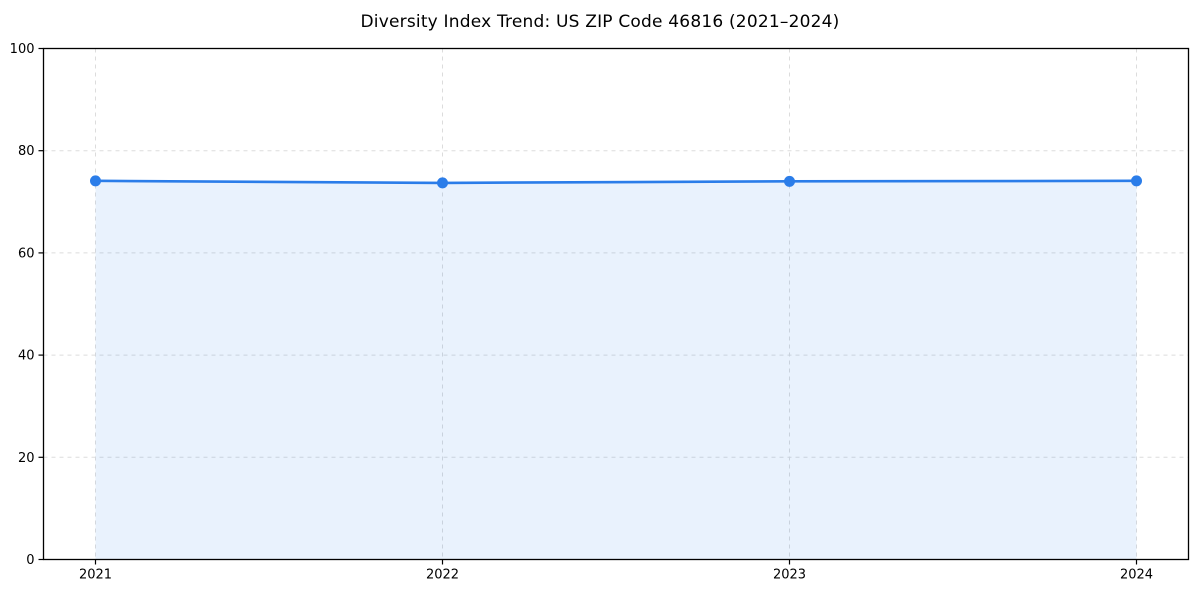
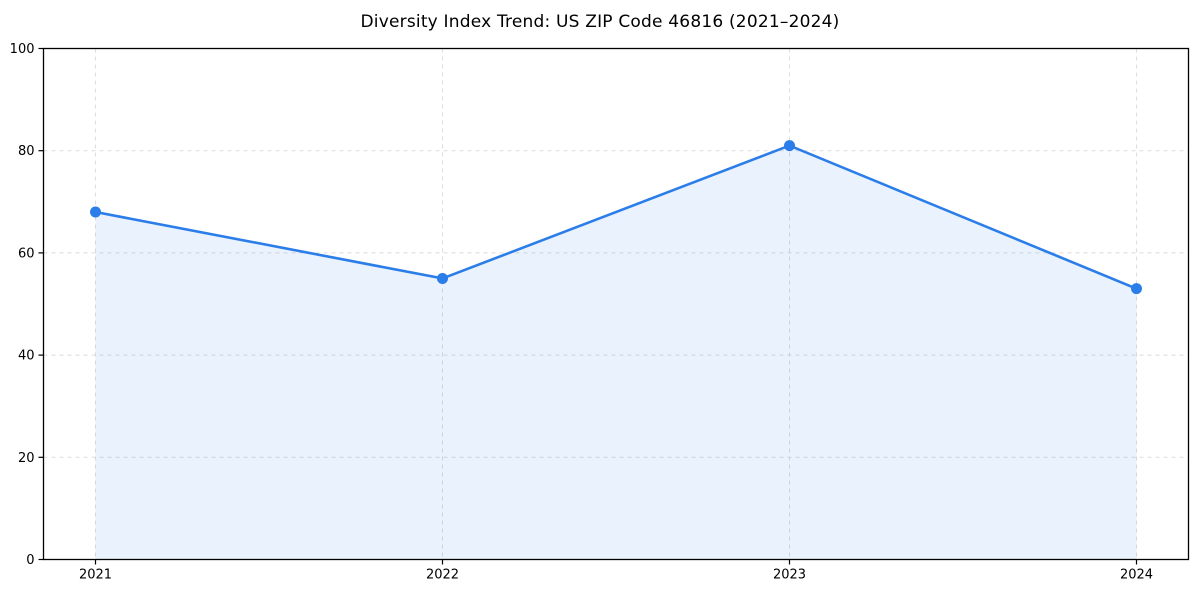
2021: 74 -> 68
2022: 74 -> 55
2023: 74 -> 81
2024: 74 -> 53
